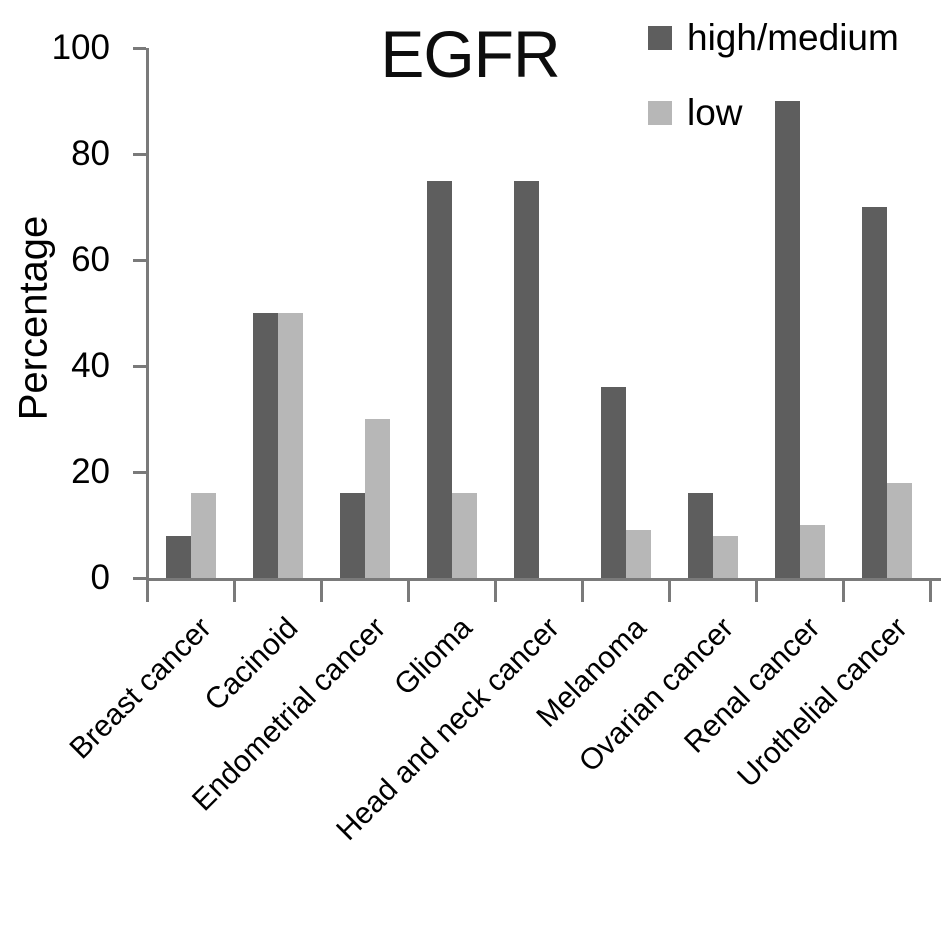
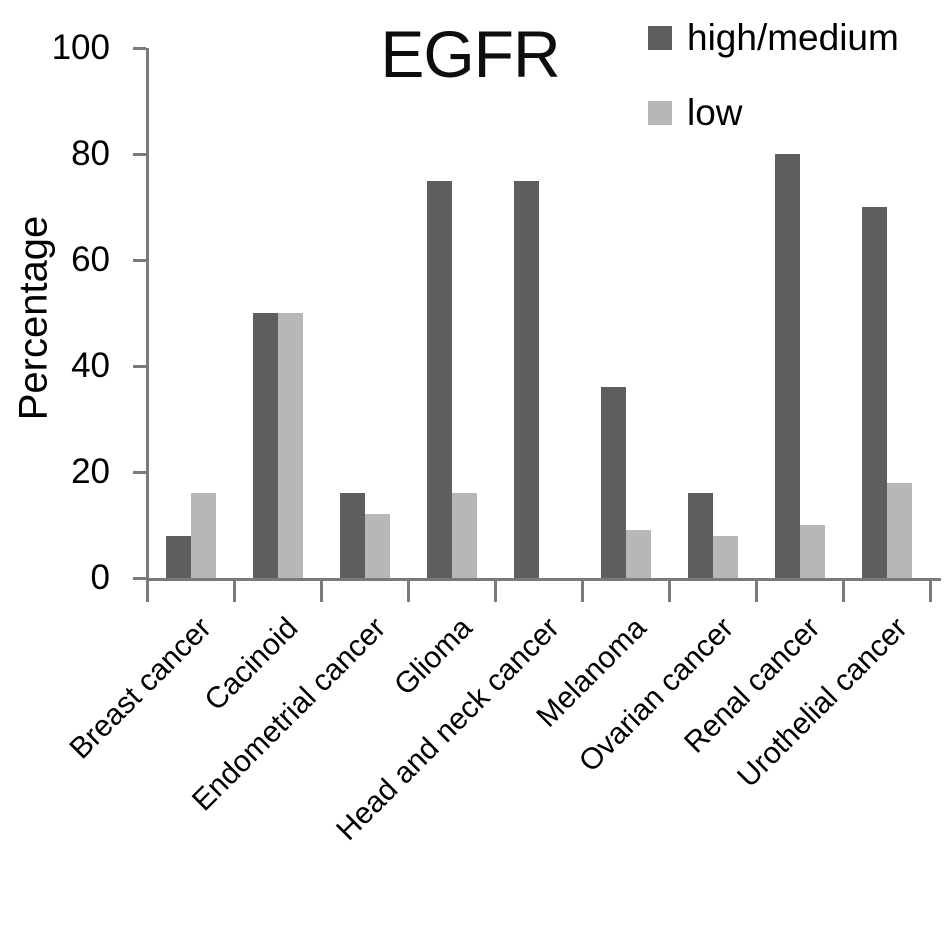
low/Endometrial cancer: 30 -> 12
high/medium/Renal cancer: 90 -> 80
